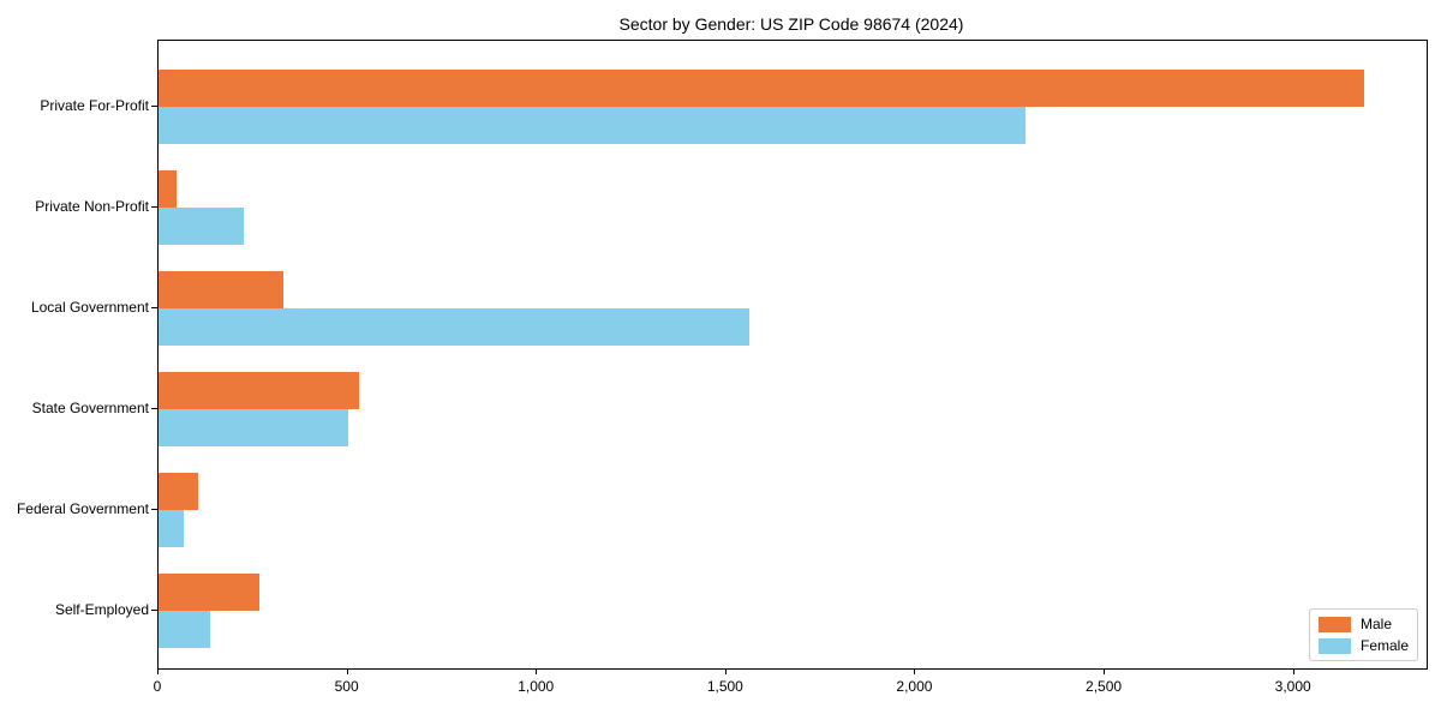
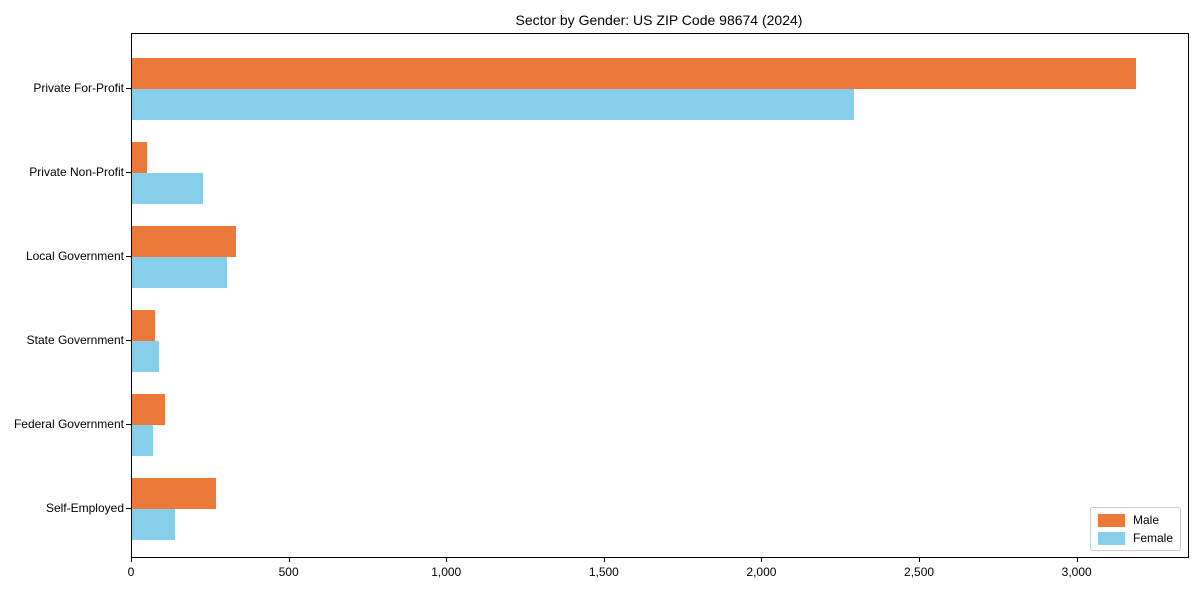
Female/Local Government: 1560 -> 300
Male/State Government: 530 -> 70
Female/State Government: 500 -> 90
